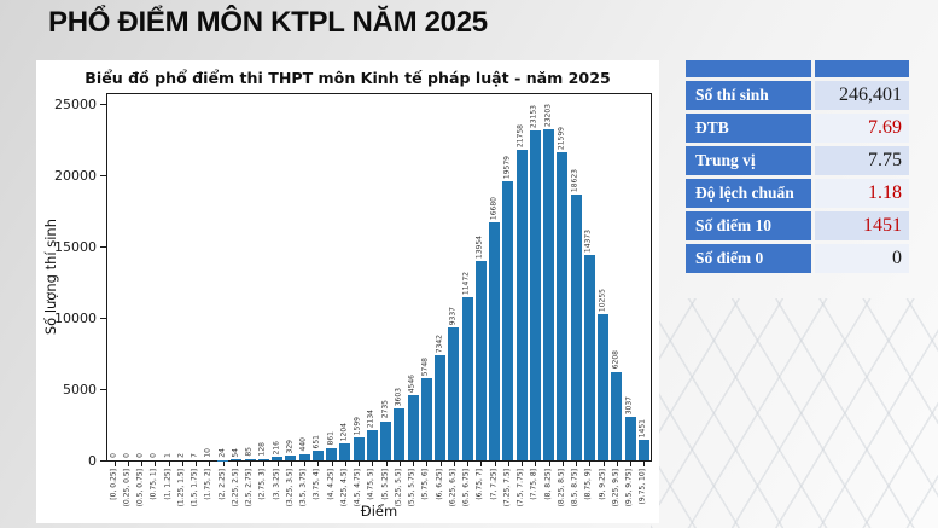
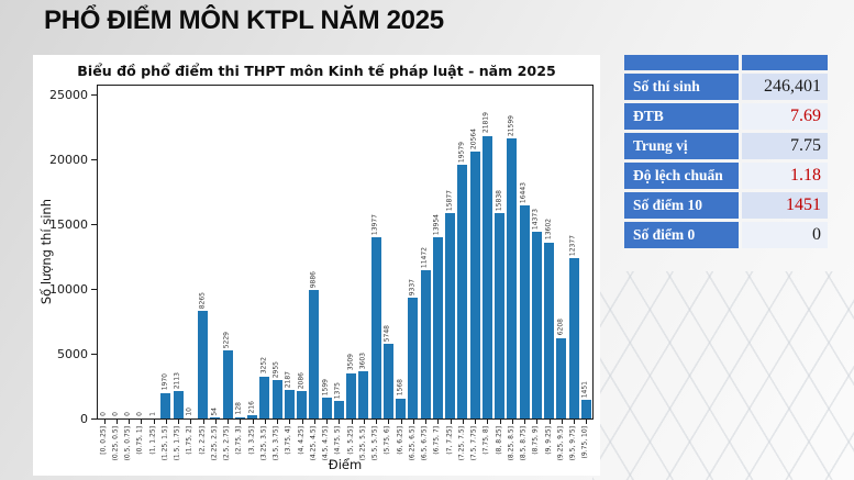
(1.25, 1.5]: 2 -> 1970
(1.5, 1.75]: 7 -> 2113
(2, 2.25]: 24 -> 8265
(2.5, 2.75]: 85 -> 5229
(3.25, 3.5]: 329 -> 3252
(3.5, 3.75]: 440 -> 2955
(3.75, 4]: 651 -> 2187
(4, 4.25]: 861 -> 2086
(4.25, 4.5]: 1204 -> 9886
(4.75, 5]: 2134 -> 1375
(5, 5.25]: 2735 -> 3509
(5.5, 5.75]: 4546 -> 13977
(6, 6.25]: 7342 -> 1568
(7, 7.25]: 16680 -> 15877
(7.5, 7.75]: 21758 -> 20564
(7.75, 8]: 23153 -> 21819
(8, 8.25]: 23203 -> 15838
(8.5, 8.75]: 18623 -> 16443
(9, 9.25]: 10255 -> 13602
(9.5, 9.75]: 3037 -> 12377
